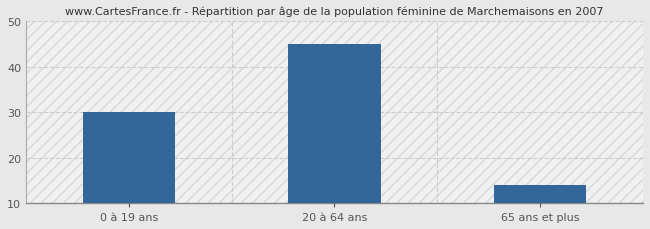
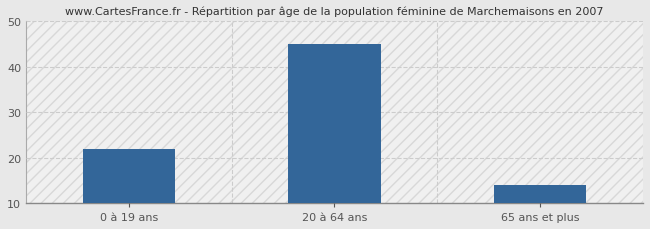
0 à 19 ans: 30 -> 22
